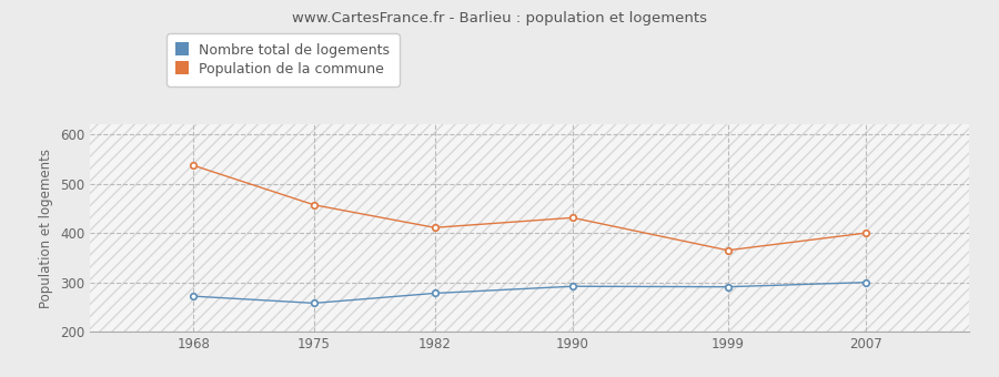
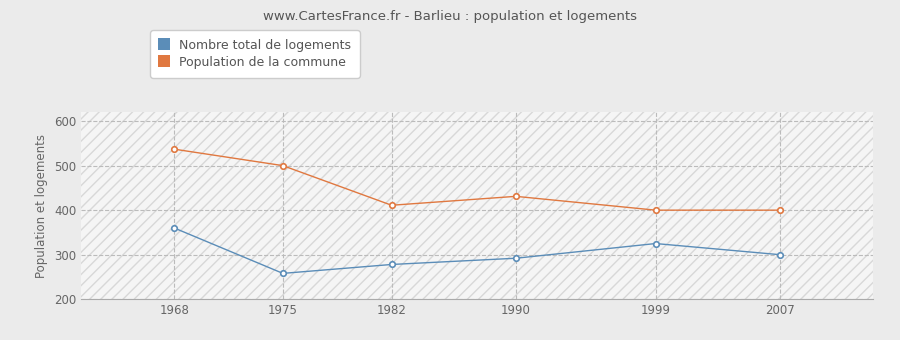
Nombre total de logements/1968: 272 -> 360
Population de la commune/1975: 457 -> 500
Nombre total de logements/1999: 291 -> 325
Population de la commune/1999: 365 -> 400
